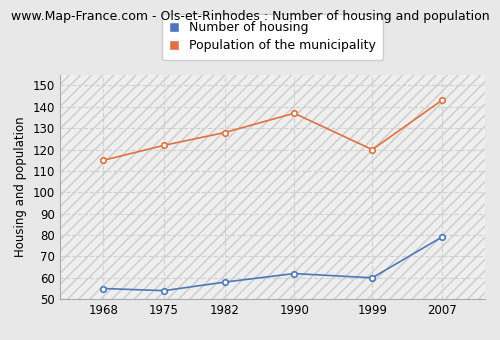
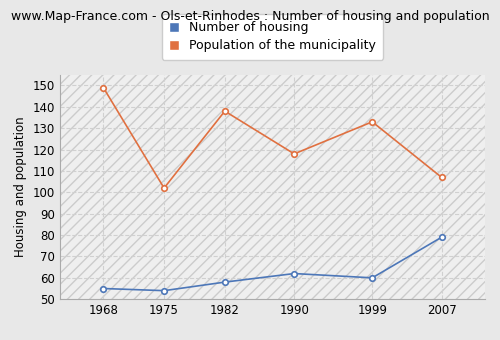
Population of the municipality/1968: 115 -> 149
Population of the municipality/1975: 122 -> 102
Population of the municipality/1982: 128 -> 138
Population of the municipality/1990: 137 -> 118
Population of the municipality/1999: 120 -> 133
Population of the municipality/2007: 143 -> 107
